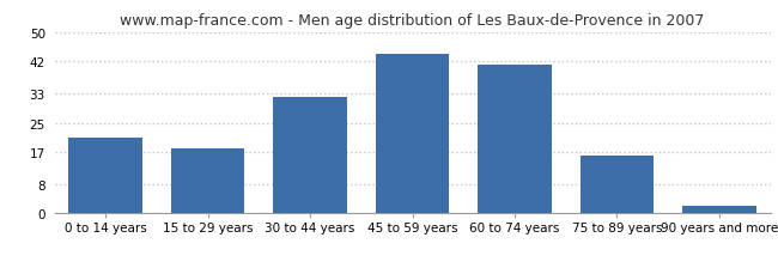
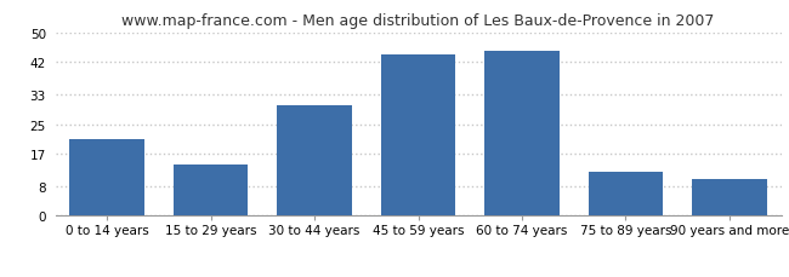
15 to 29 years: 18 -> 14
30 to 44 years: 32 -> 30
60 to 74 years: 41 -> 45
75 to 89 years: 16 -> 12
90 years and more: 2 -> 10
